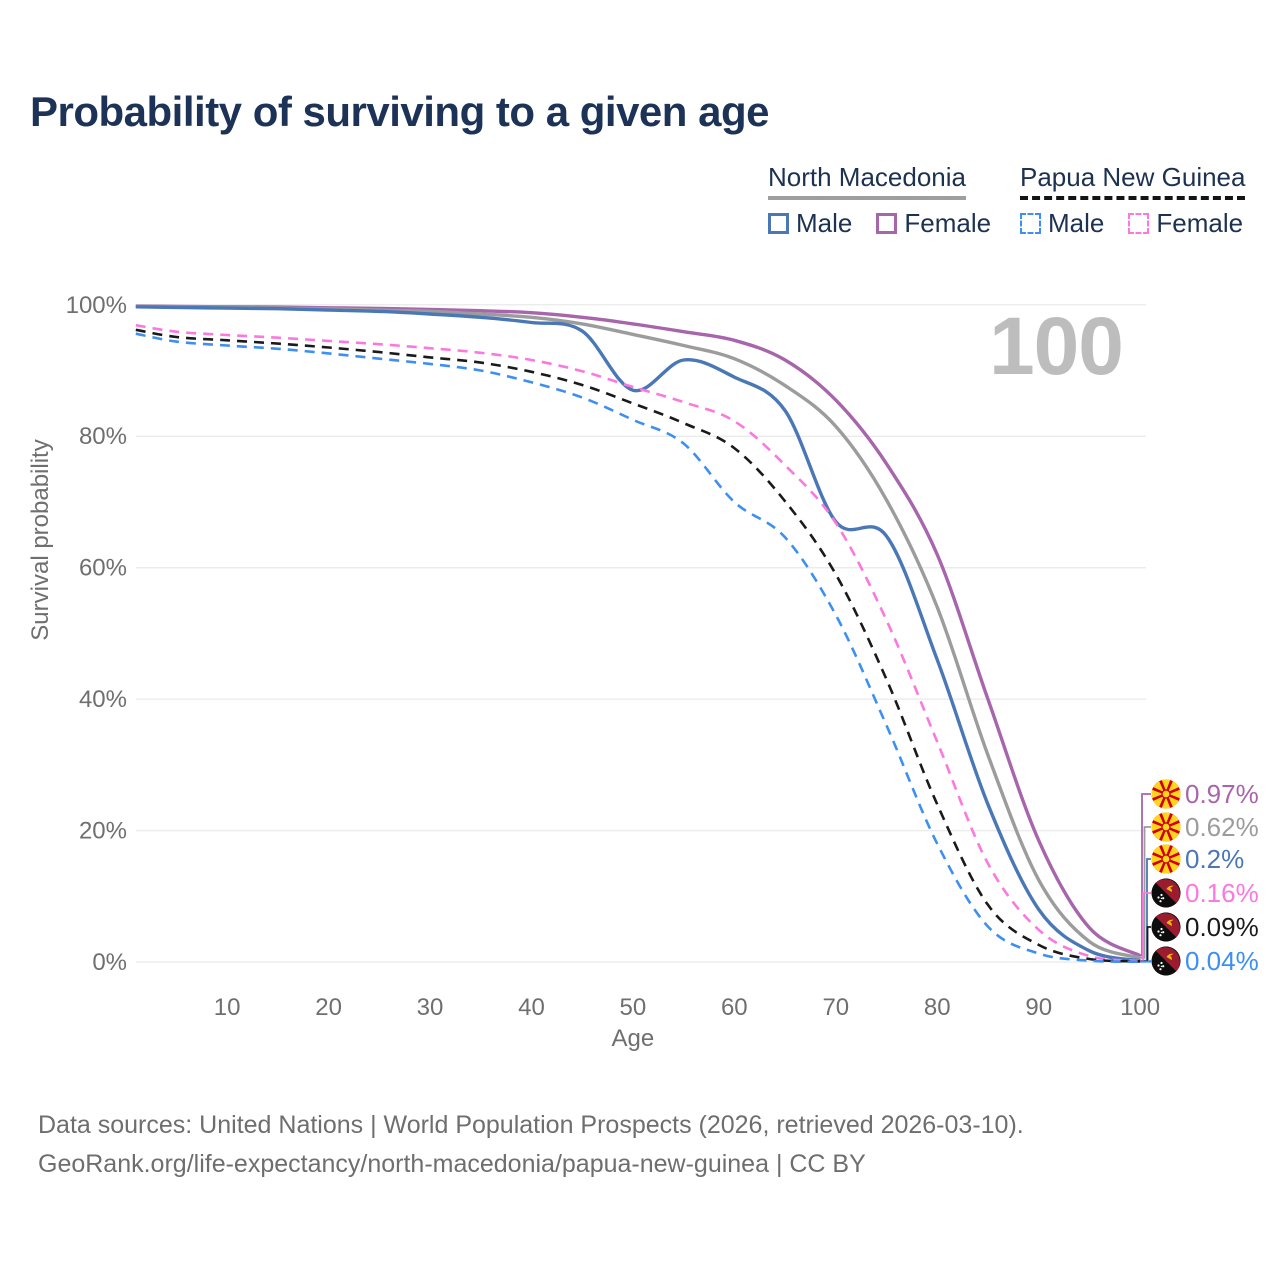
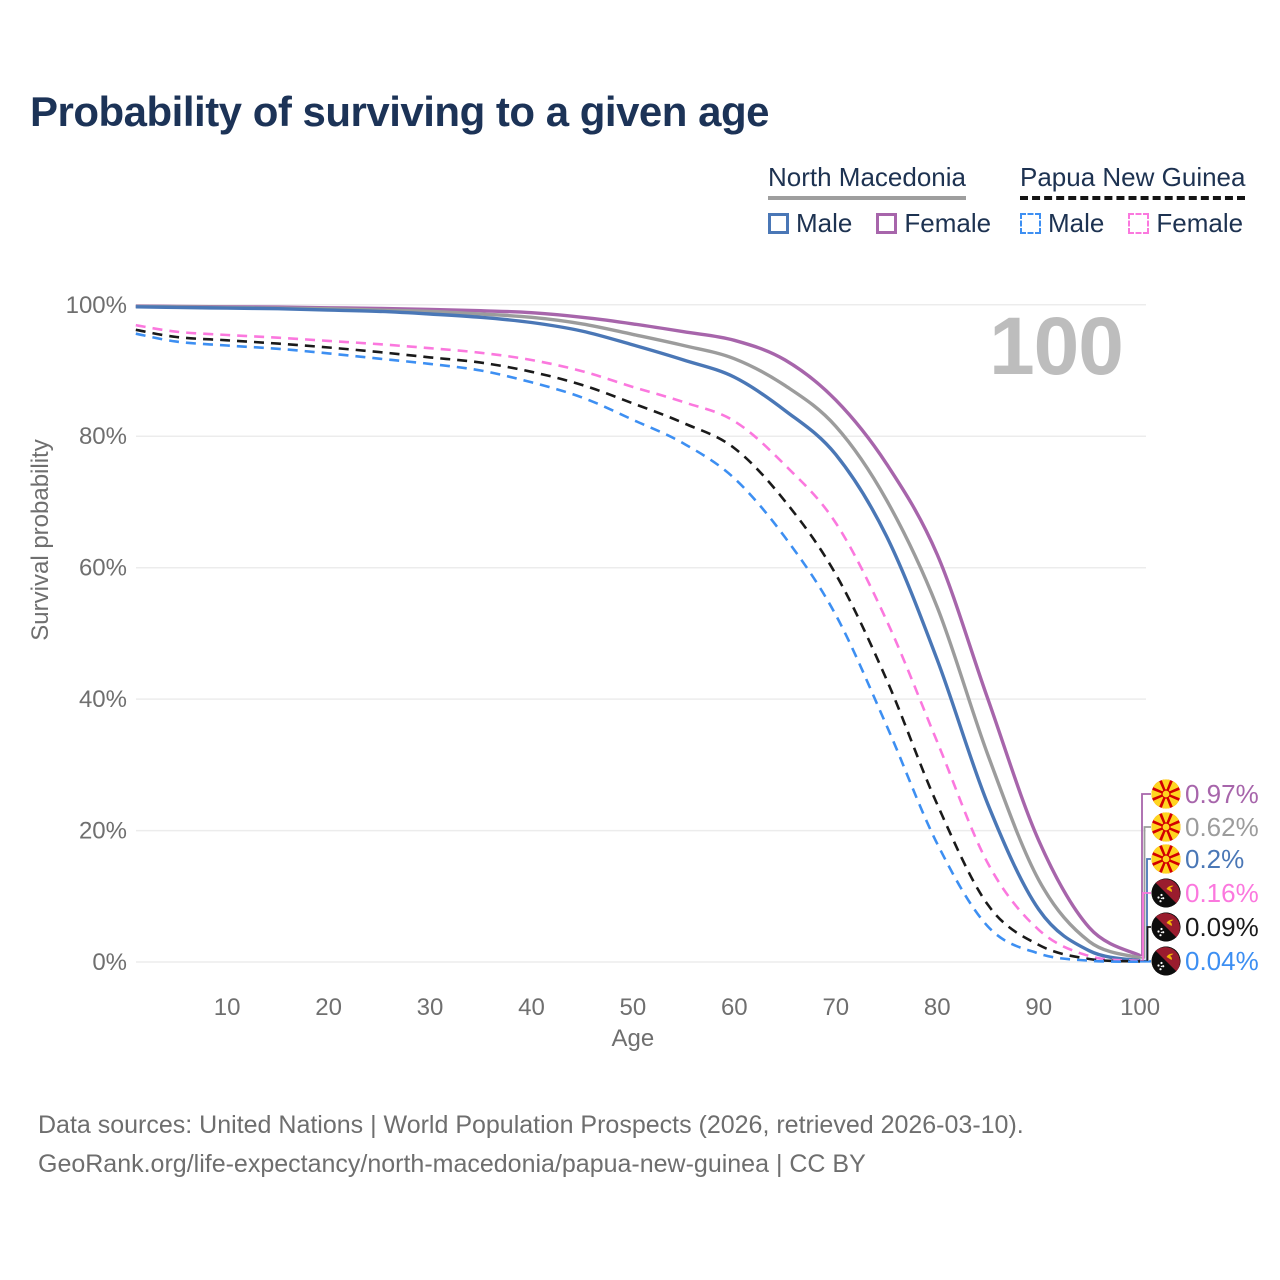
North Macedonia Male/50: 87% -> 94%
Papua New Guinea Male/60: 70% -> 74%
North Macedonia Male/70: 67% -> 77%
